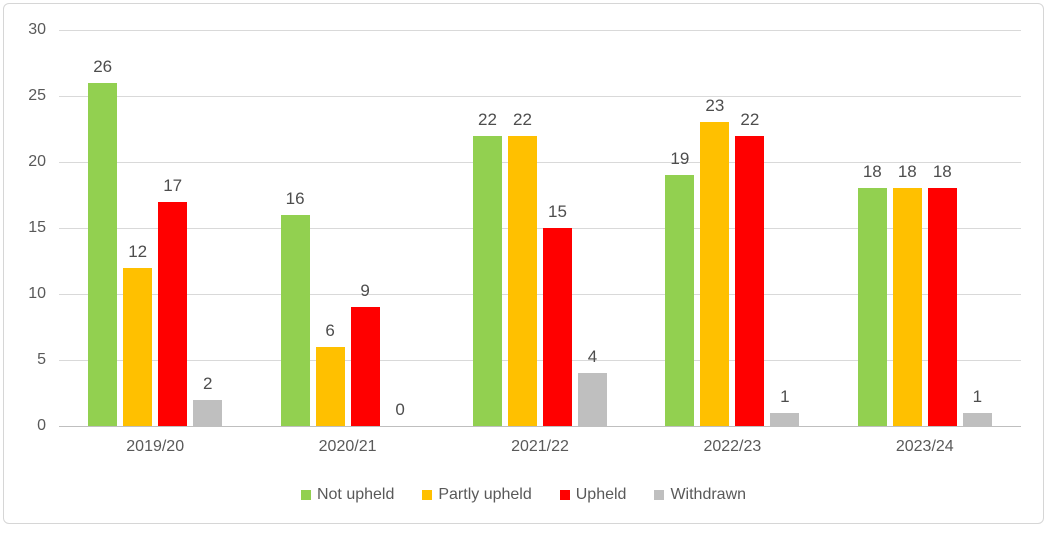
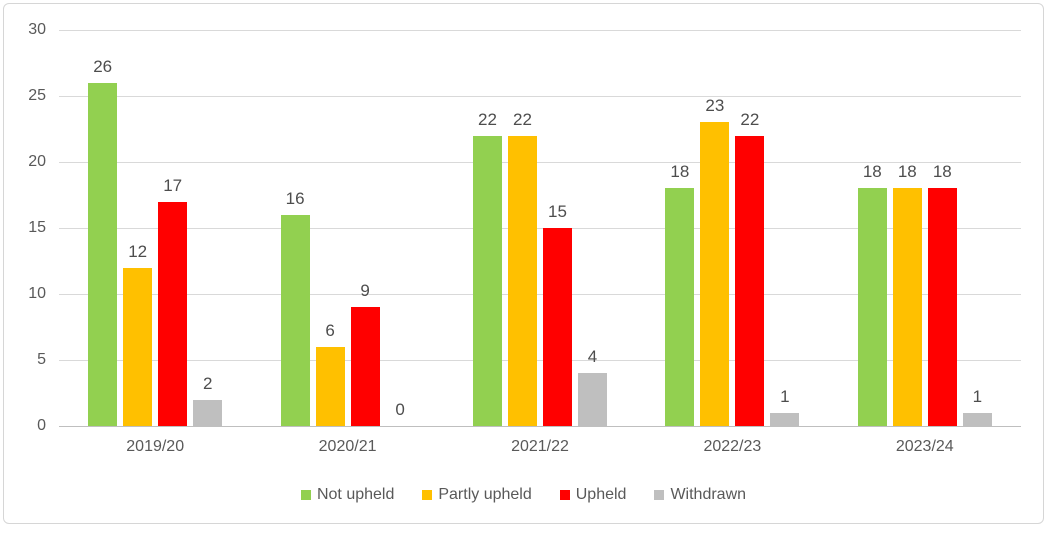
Not upheld/2022/23: 19 -> 18
